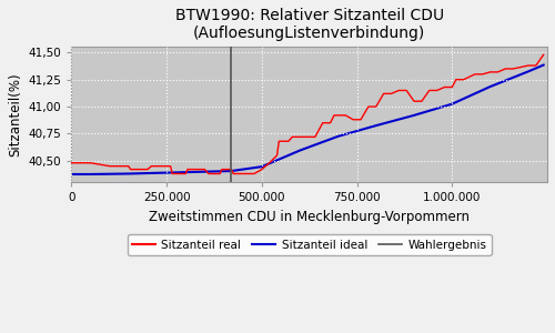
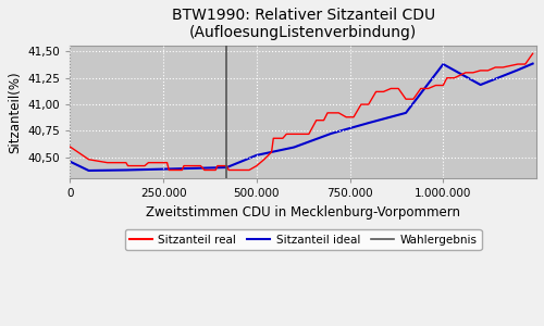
Sitzanteil real/0: 40,48 -> 40,60
Sitzanteil ideal/0: 40,38 -> 40,46
Sitzanteil ideal/500.000: 40,45 -> 40,52
Sitzanteil ideal/1.000.000: 41,02 -> 41,38
